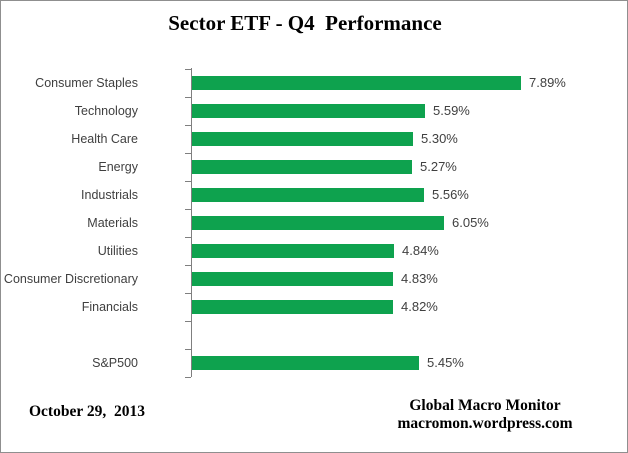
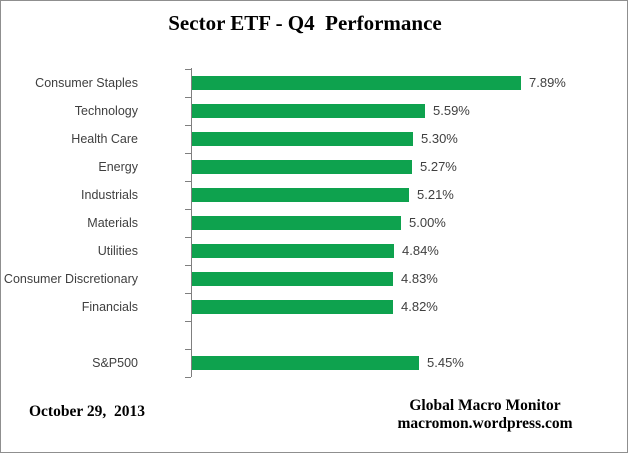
Industrials: 5.56% -> 5.21%
Materials: 6.05% -> 5.00%
